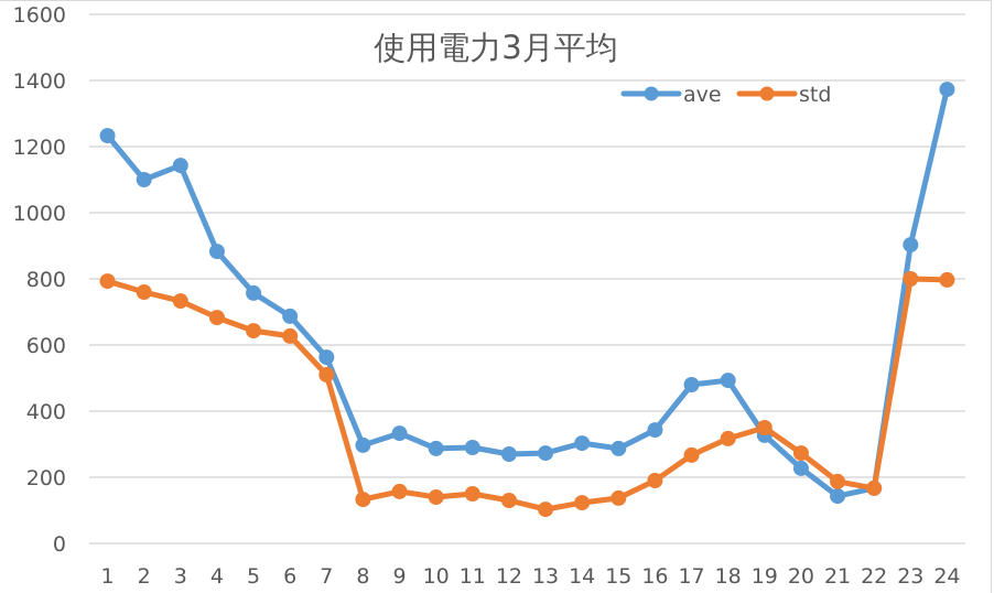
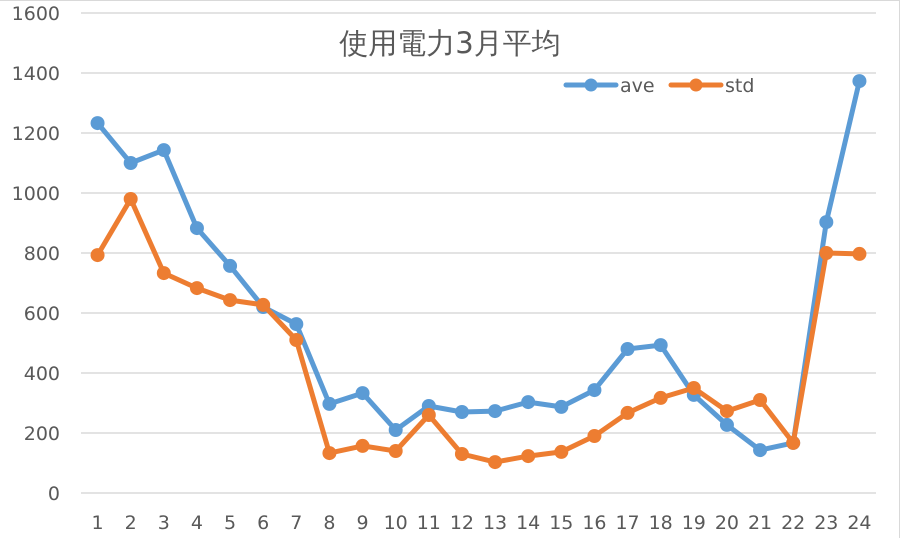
std/2: 760 -> 980
ave/6: 690 -> 620
ave/10: 290 -> 210
std/11: 150 -> 260
std/21: 190 -> 310
